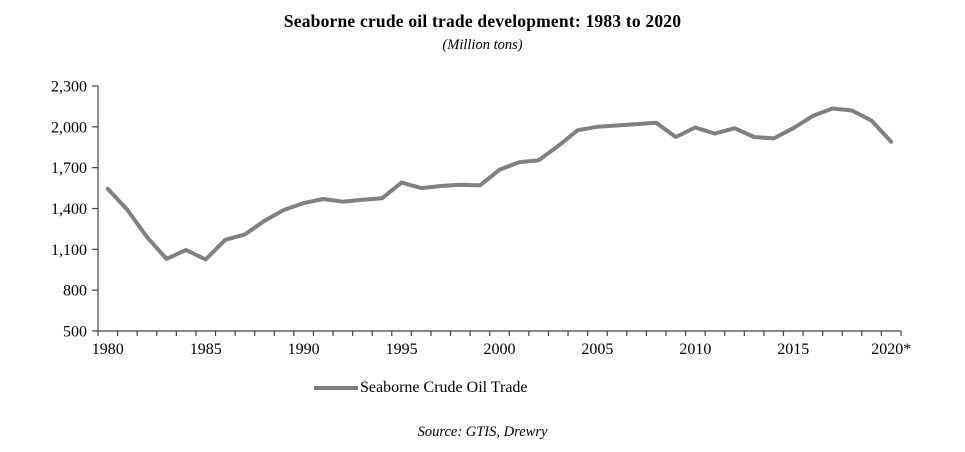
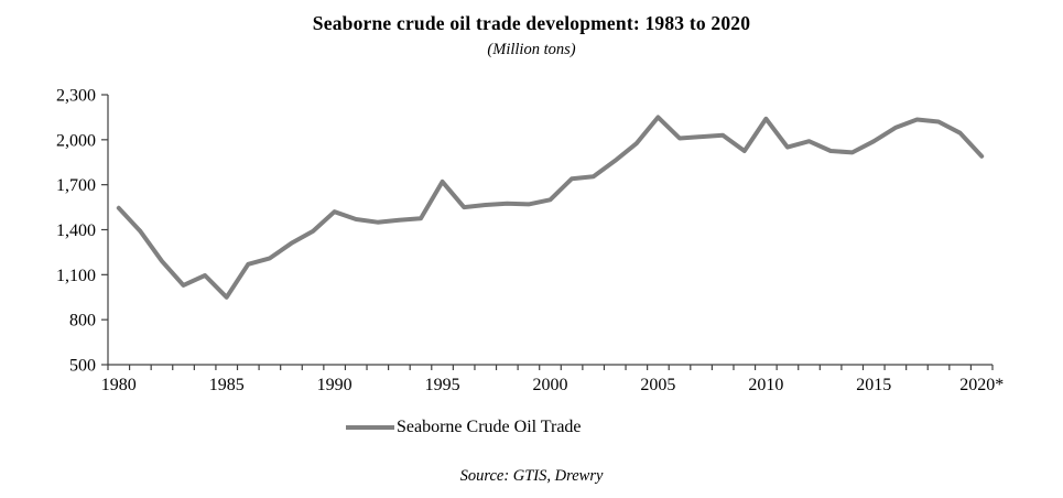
1985: 1020 -> 950
1990: 1440 -> 1520
1995: 1590 -> 1720
2000: 1680 -> 1600
2005: 2000 -> 2150
2010: 2000 -> 2140
